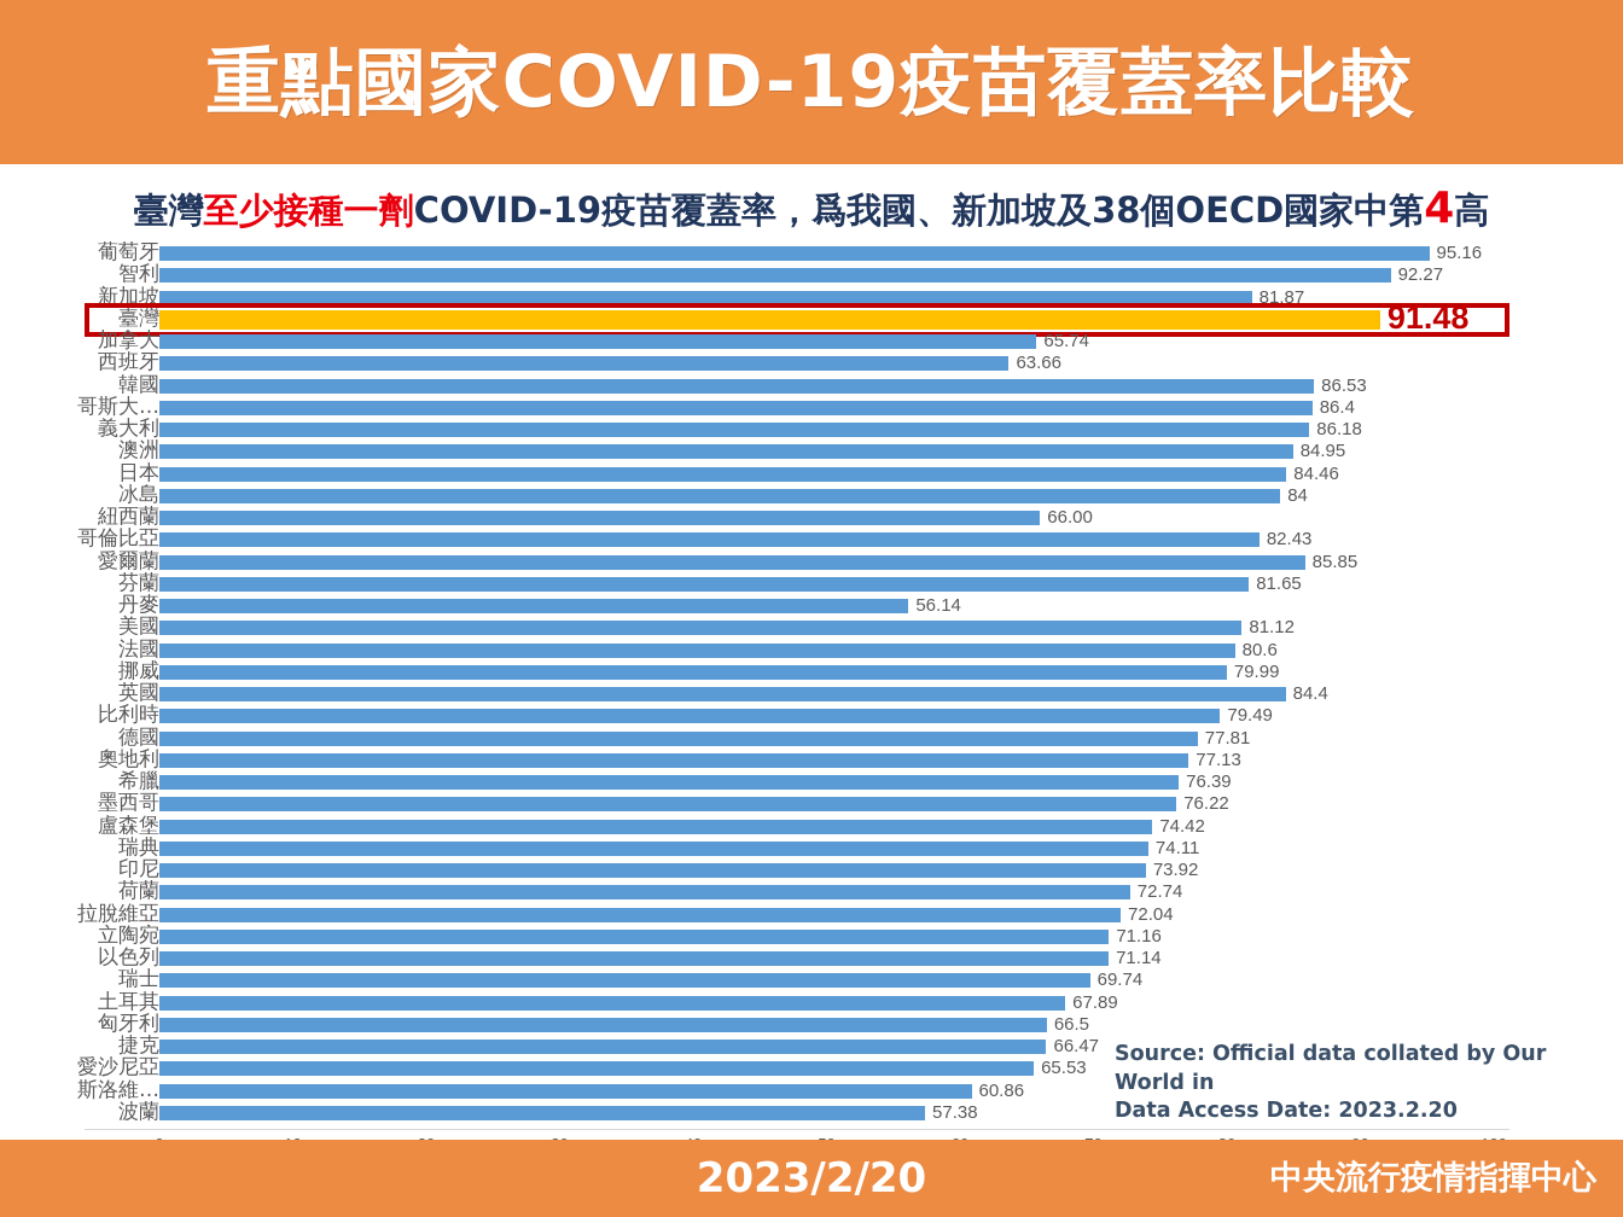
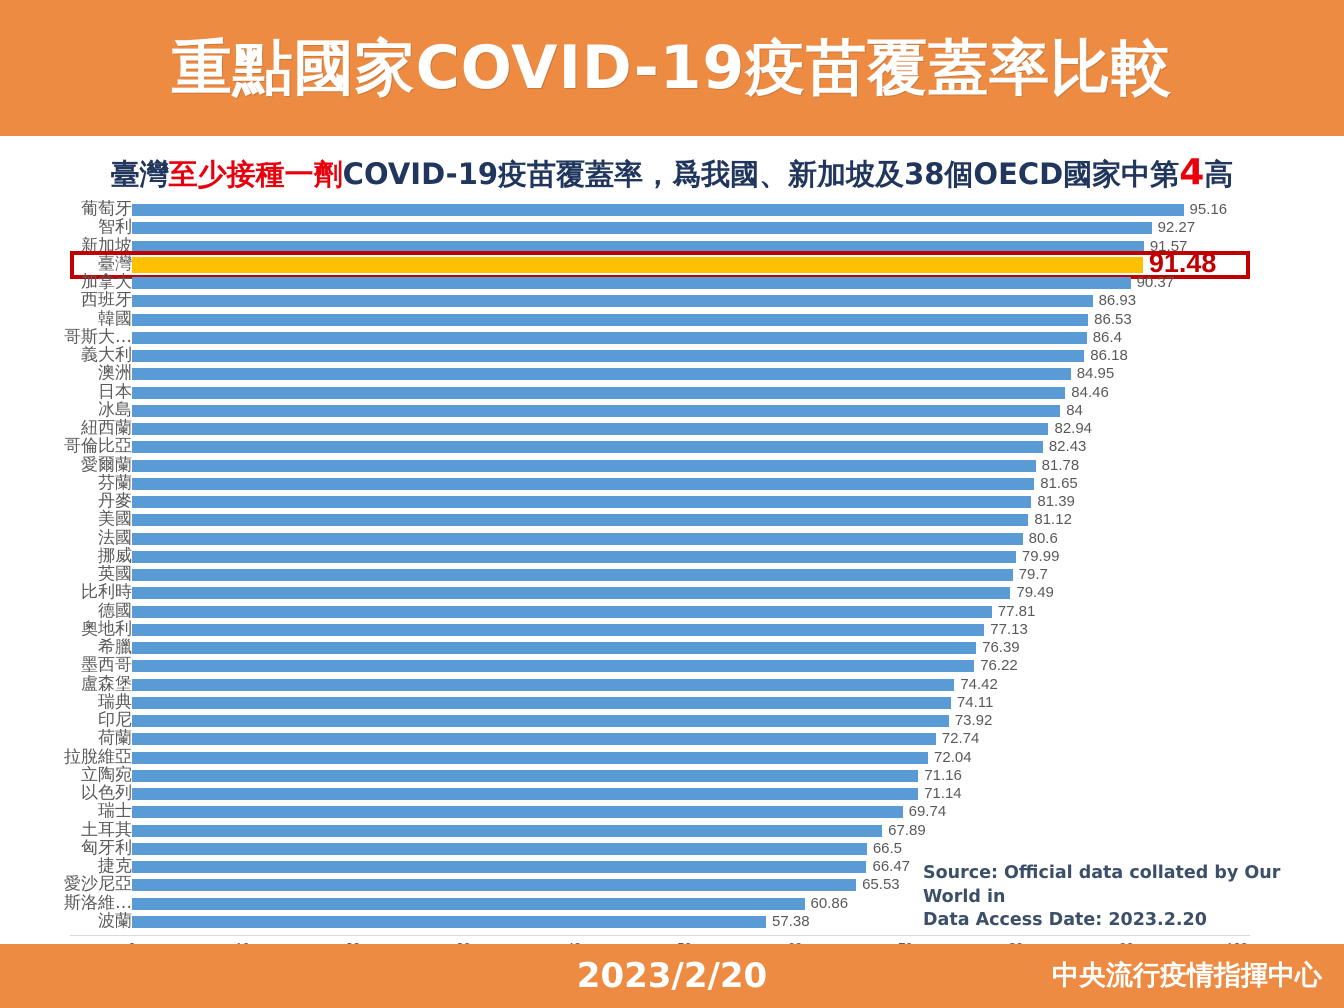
新加坡: 81.87 -> 91.57
加拿大: 65.74 -> 90.37
西班牙: 63.66 -> 86.93
紐西蘭: 66.00 -> 82.94
愛爾蘭: 85.85 -> 81.78
丹麥: 56.14 -> 81.39
英國: 84.4 -> 79.7
